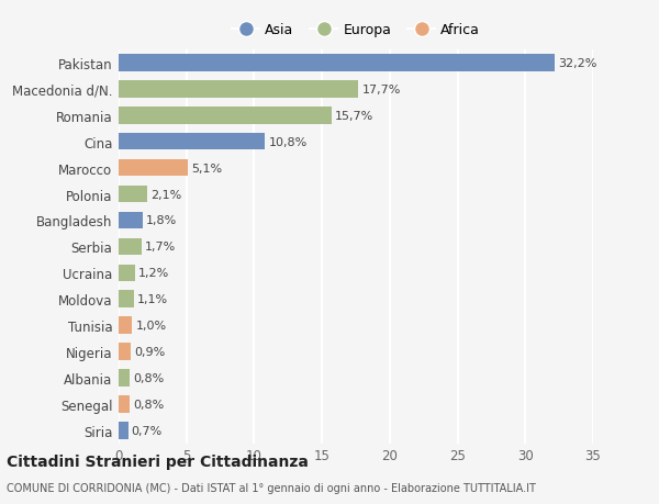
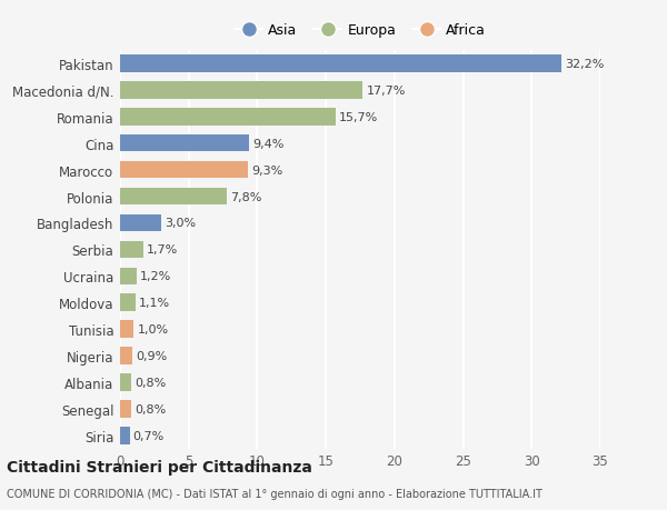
Cina: 10,8% -> 9,4%
Marocco: 5,1% -> 9,3%
Polonia: 2,1% -> 7,8%
Bangladesh: 1,8% -> 3,0%
